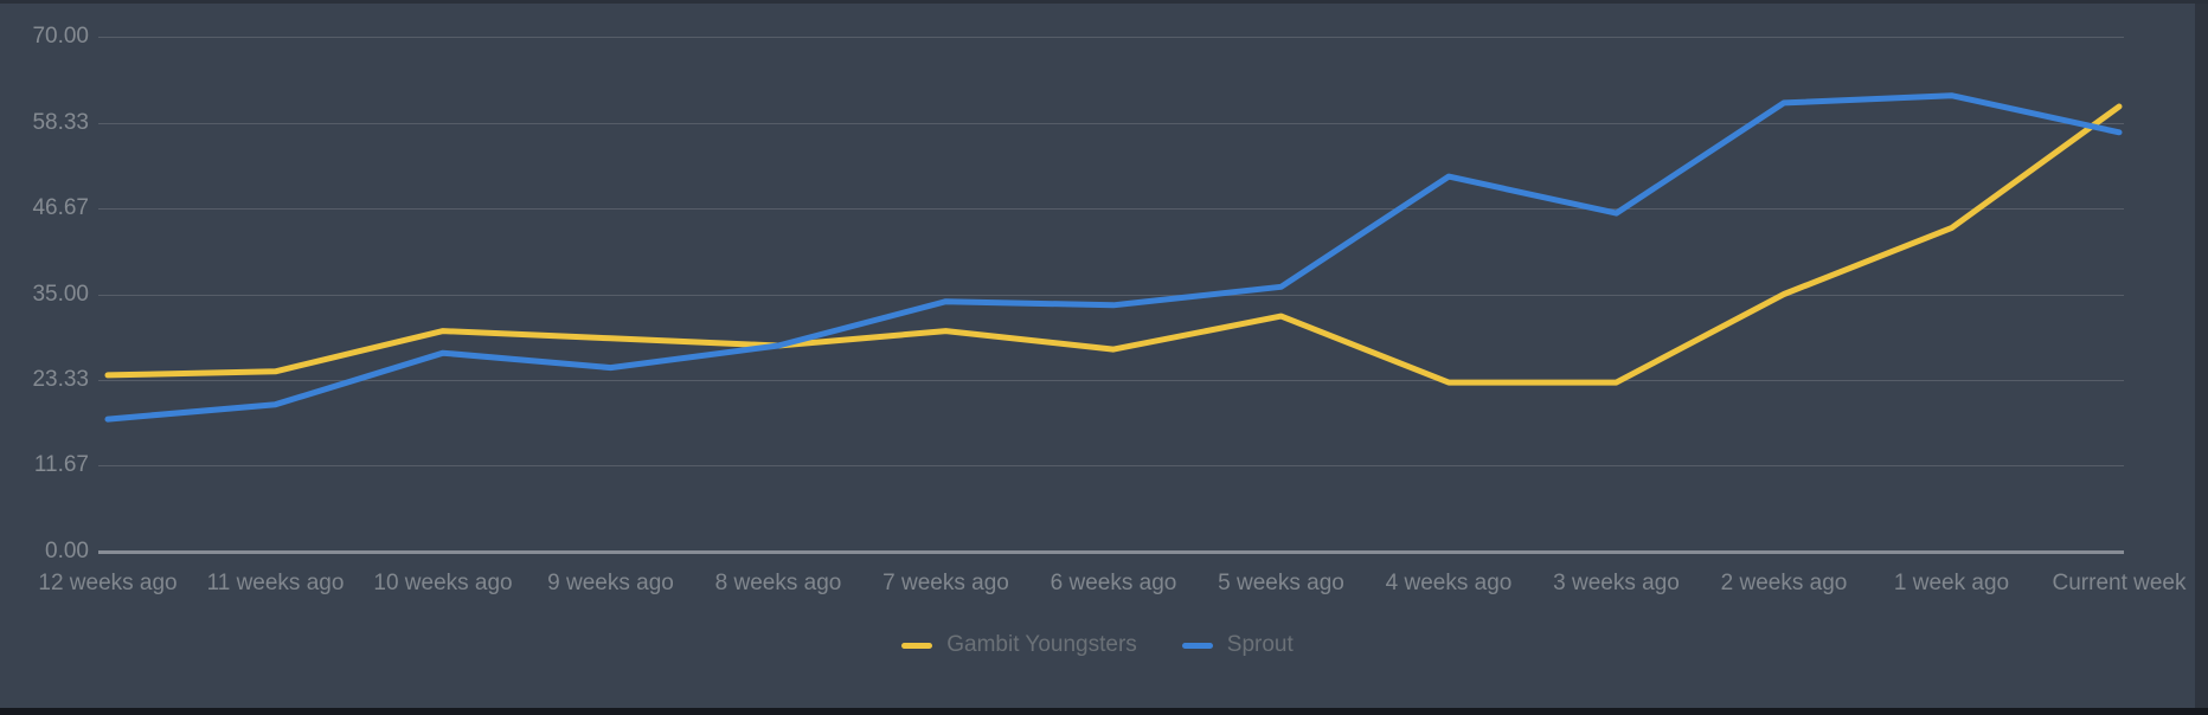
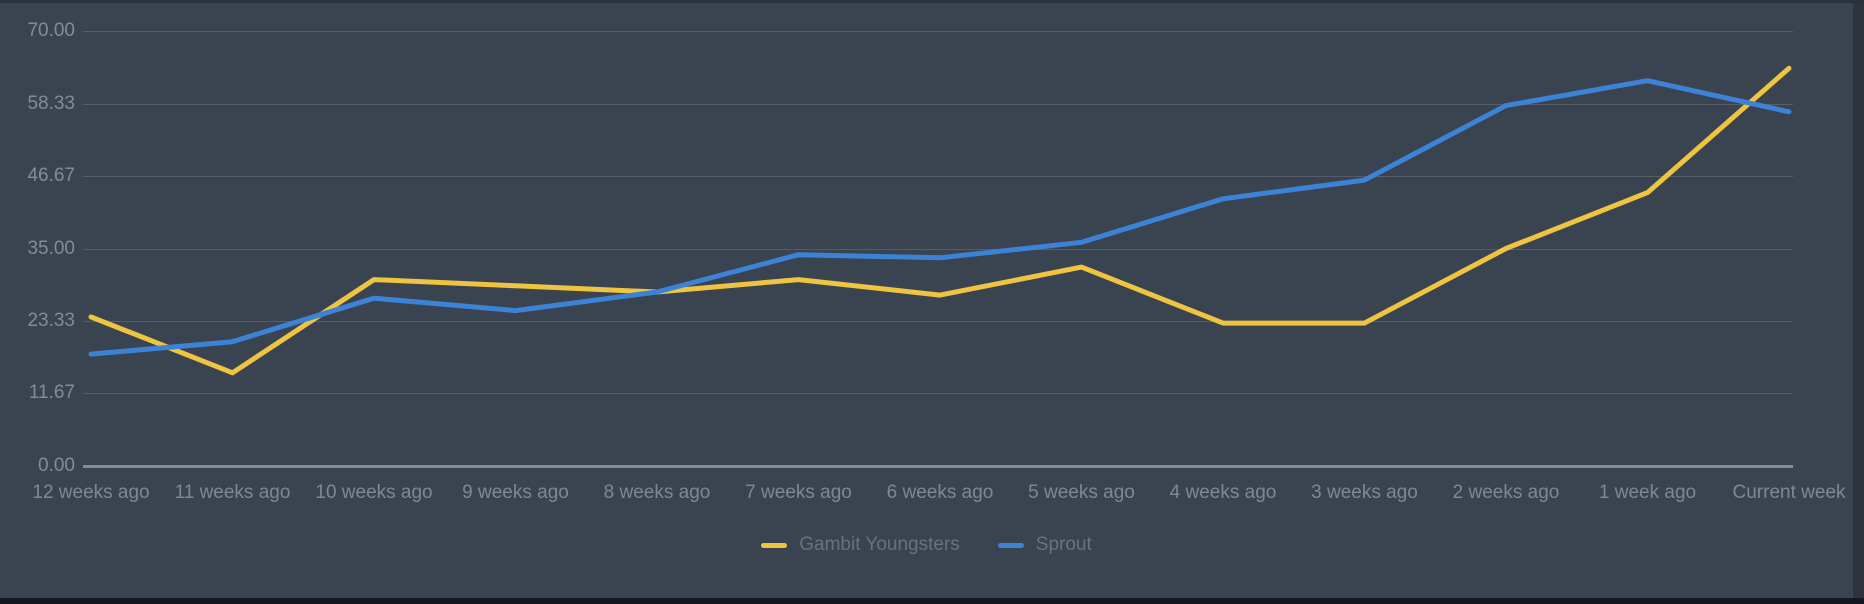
Gambit Youngsters/11 weeks ago: 24 -> 15
Sprout/4 weeks ago: 51 -> 43
Sprout/2 weeks ago: 61 -> 58
Gambit Youngsters/Current week: 60 -> 64
